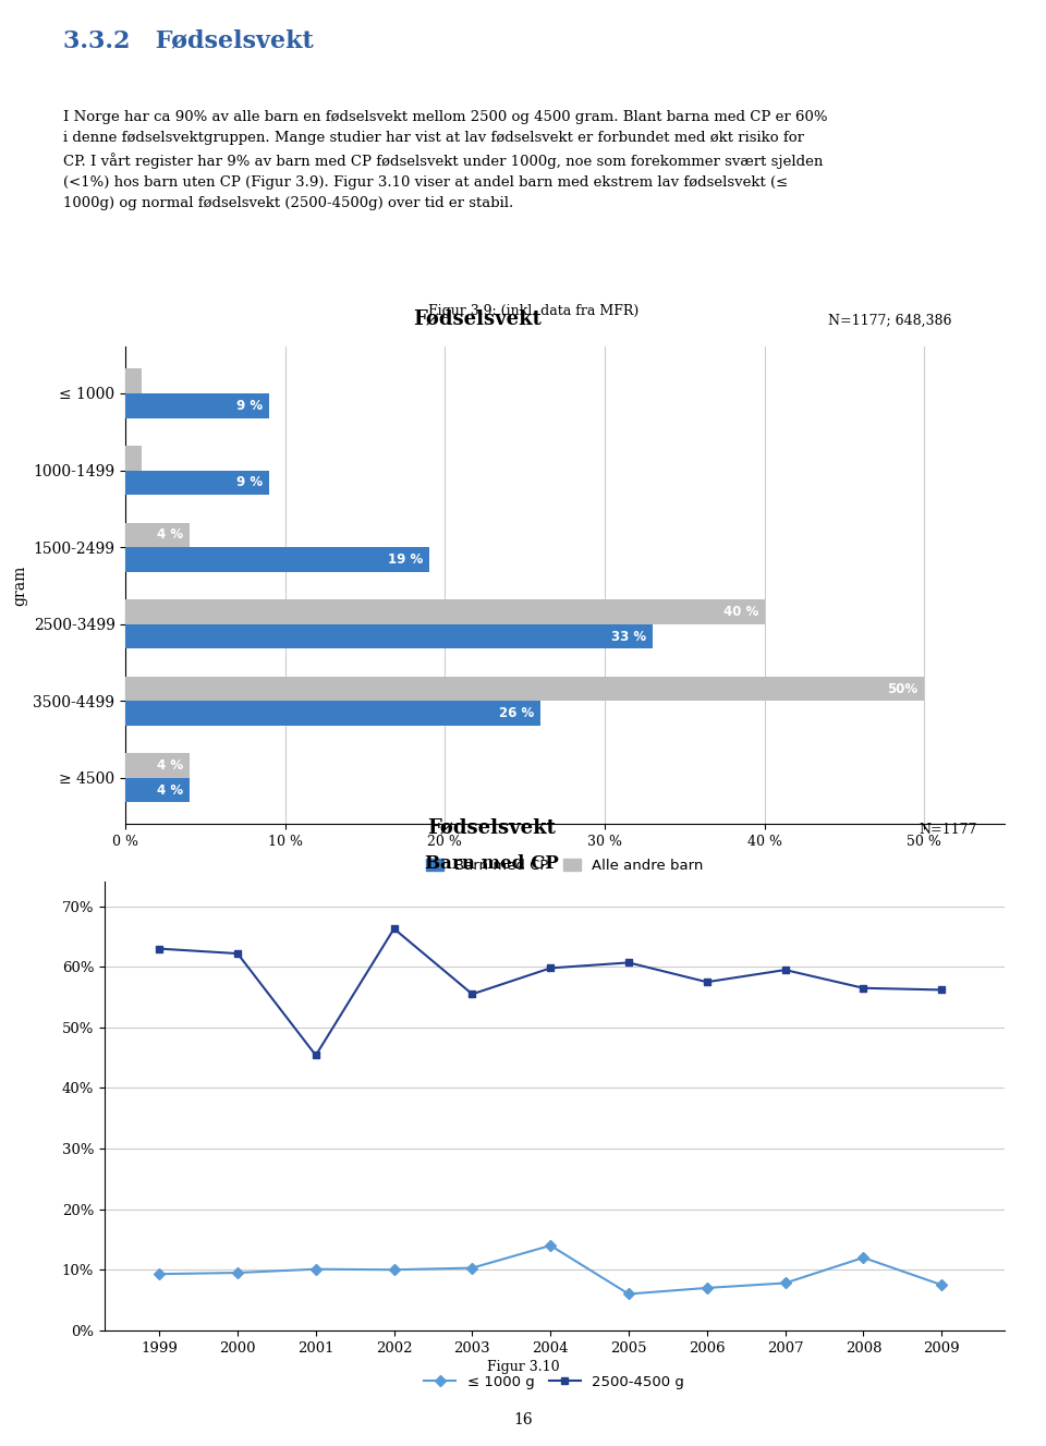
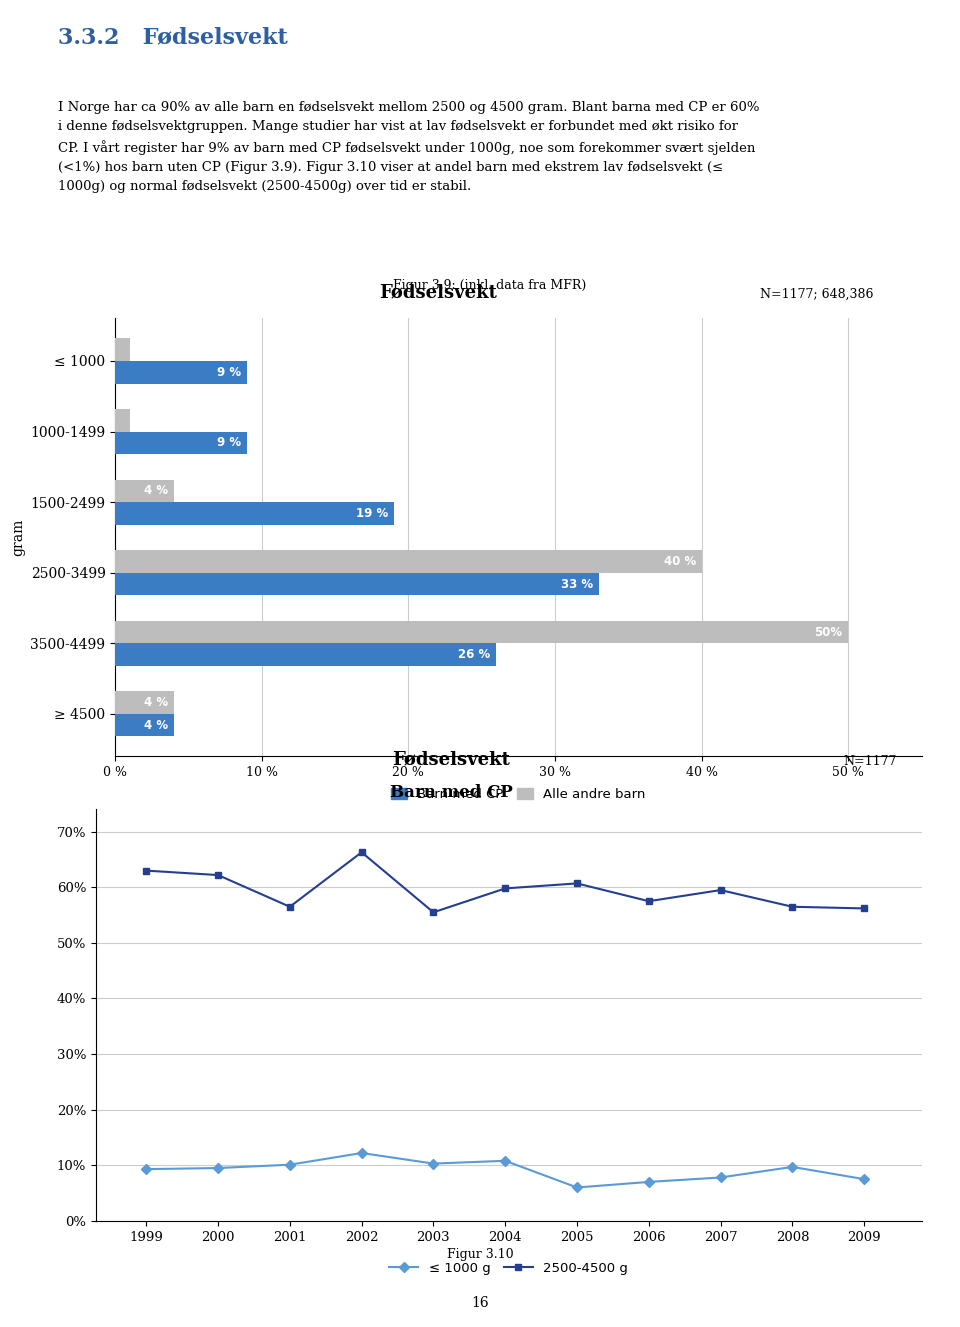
2500-4500 g/2001: 45.4% -> 56.5%
≤ 1000 g/2002: 10.0% -> 12.2%
≤ 1000 g/2004: 14.0% -> 10.8%
≤ 1000 g/2008: 12.0% -> 9.7%
